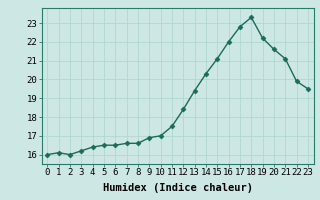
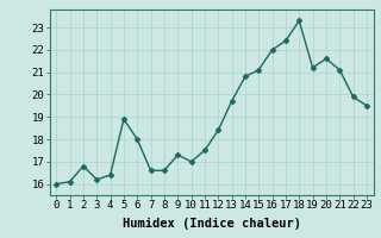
2: 16.0 -> 16.8
5: 16.5 -> 18.9
6: 16.5 -> 18.0
9: 16.9 -> 17.3
13: 19.4 -> 19.7
14: 20.3 -> 20.8
17: 22.8 -> 22.4
19: 22.2 -> 21.2
